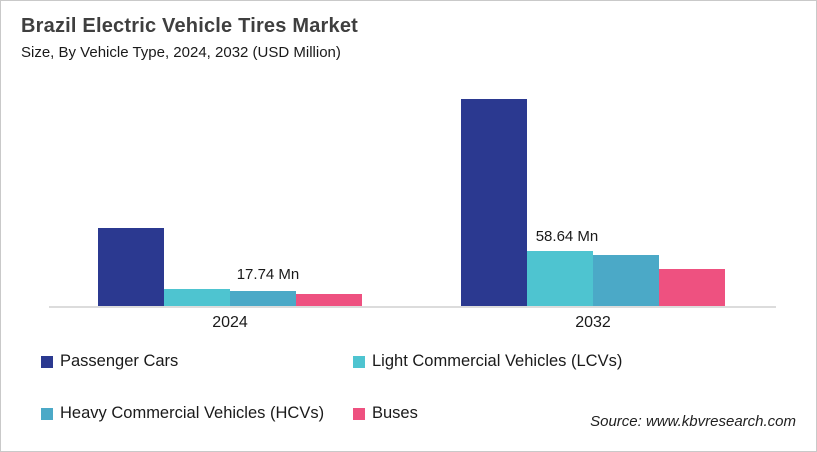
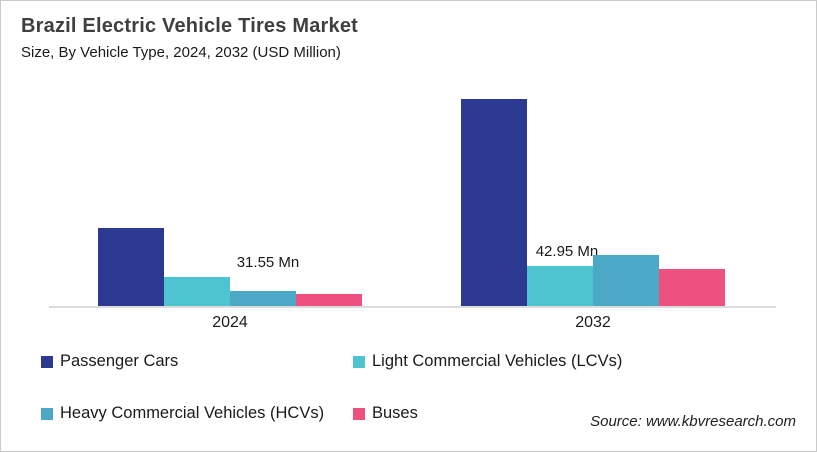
Light Commercial Vehicles (LCVs)/2024: 17.74 -> 31.55
Light Commercial Vehicles (LCVs)/2032: 58.64 -> 42.95
